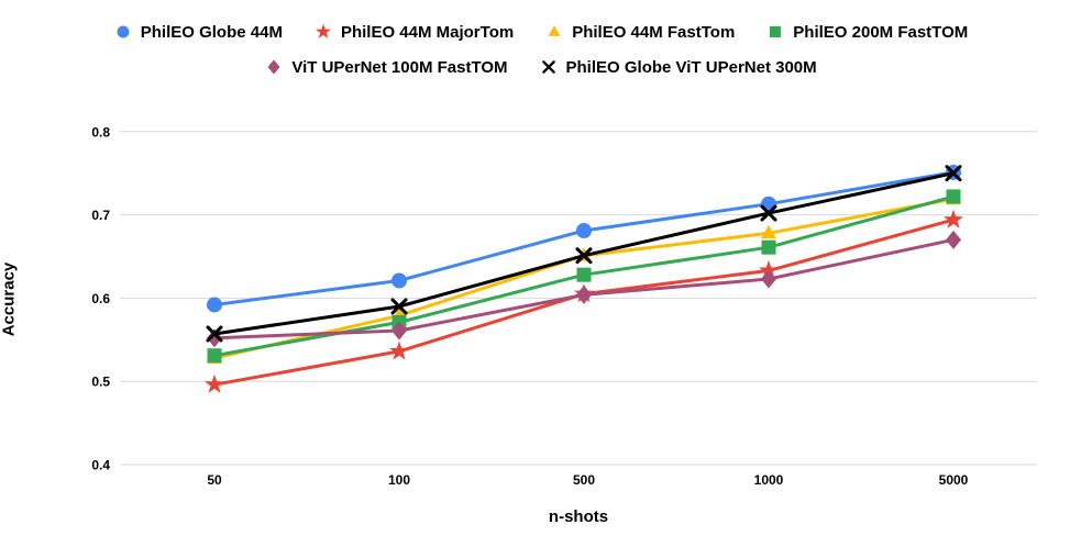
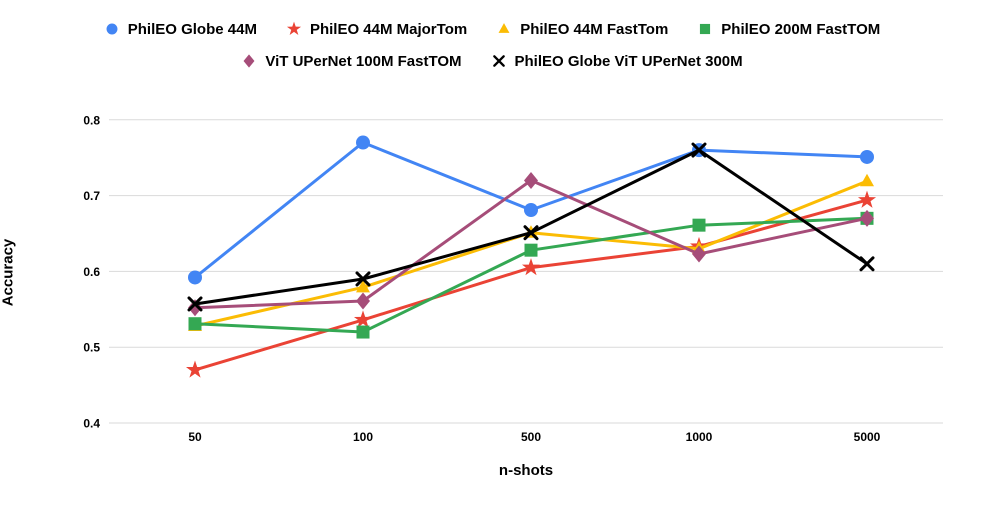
PhilEO 44M MajorTom/50: 0.50 -> 0.47
PhilEO Globe 44M/100: 0.62 -> 0.77
PhilEO 200M FastTOM/100: 0.57 -> 0.52
ViT UPerNet 100M FastTOM/500: 0.60 -> 0.72
PhilEO Globe 44M/1000: 0.71 -> 0.76
PhilEO 44M FastTom/1000: 0.68 -> 0.63
PhilEO Globe ViT UPerNet 300M/1000: 0.70 -> 0.76
PhilEO 200M FastTOM/5000: 0.72 -> 0.67
PhilEO Globe ViT UPerNet 300M/5000: 0.75 -> 0.61
